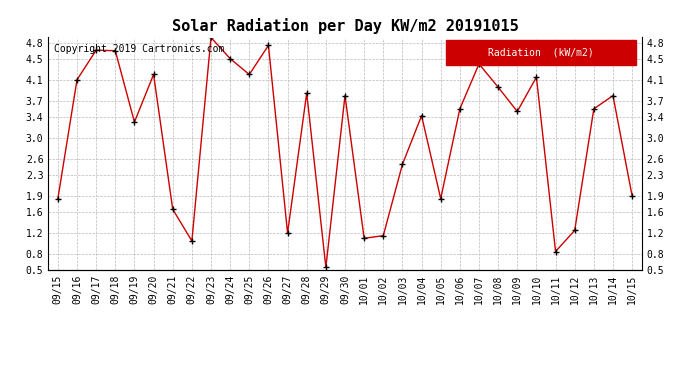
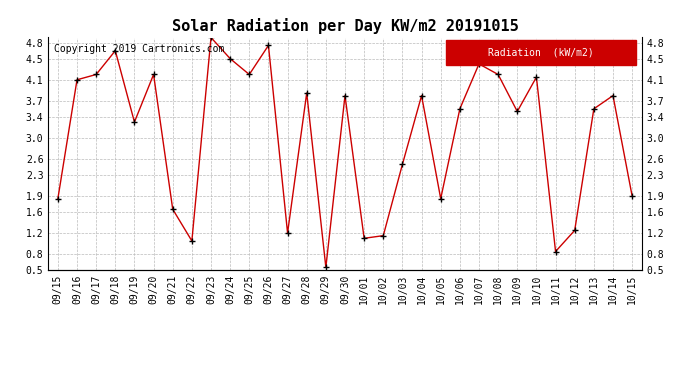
09/17: 4.66 -> 4.20
10/04: 3.42 -> 3.80
10/08: 3.96 -> 4.20
